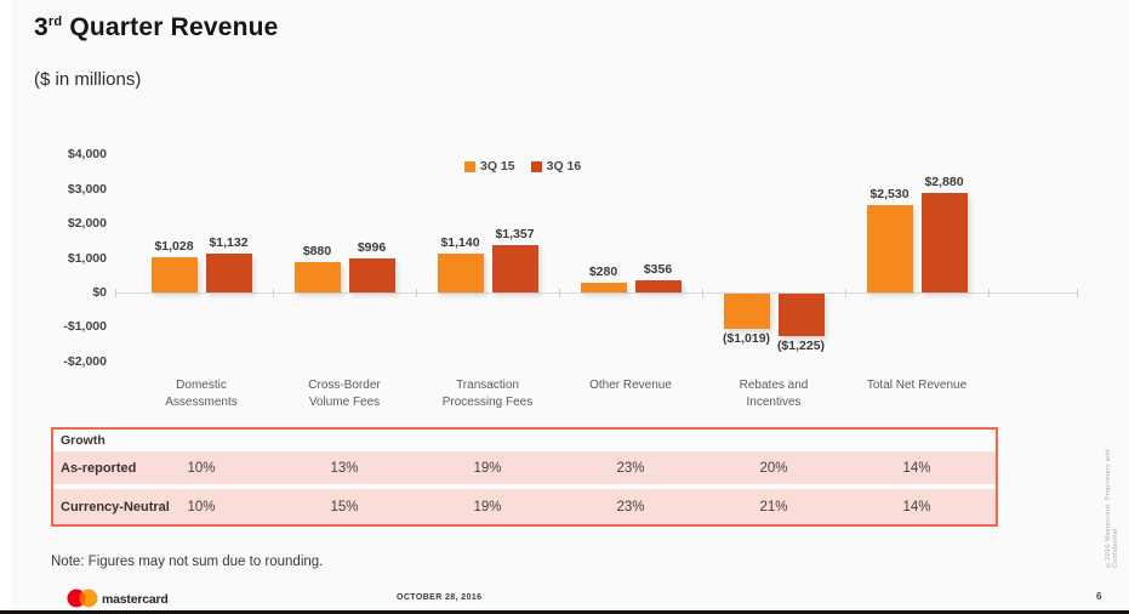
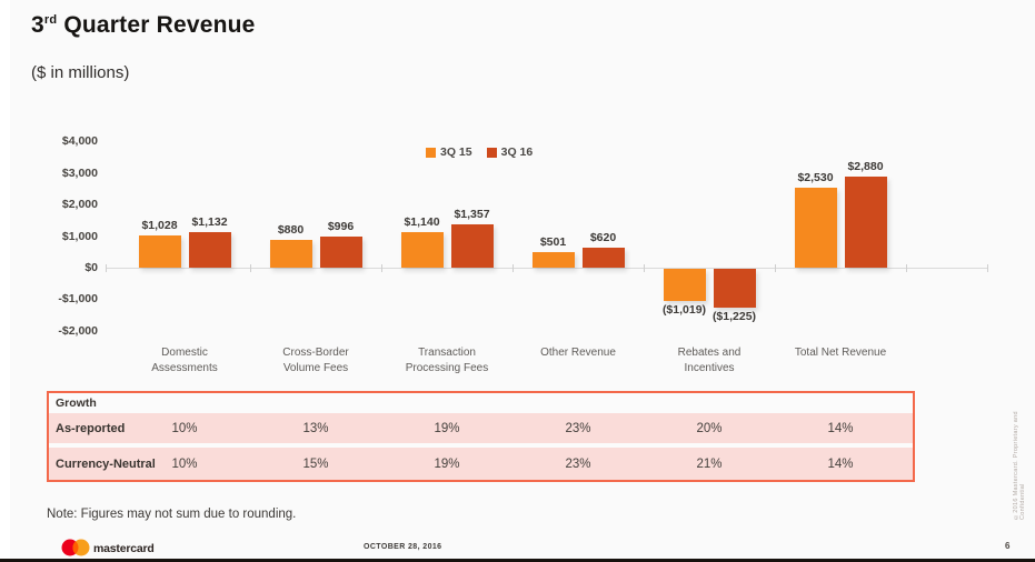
3Q 15/Other Revenue: $280 -> $501
3Q 16/Other Revenue: $356 -> $620
